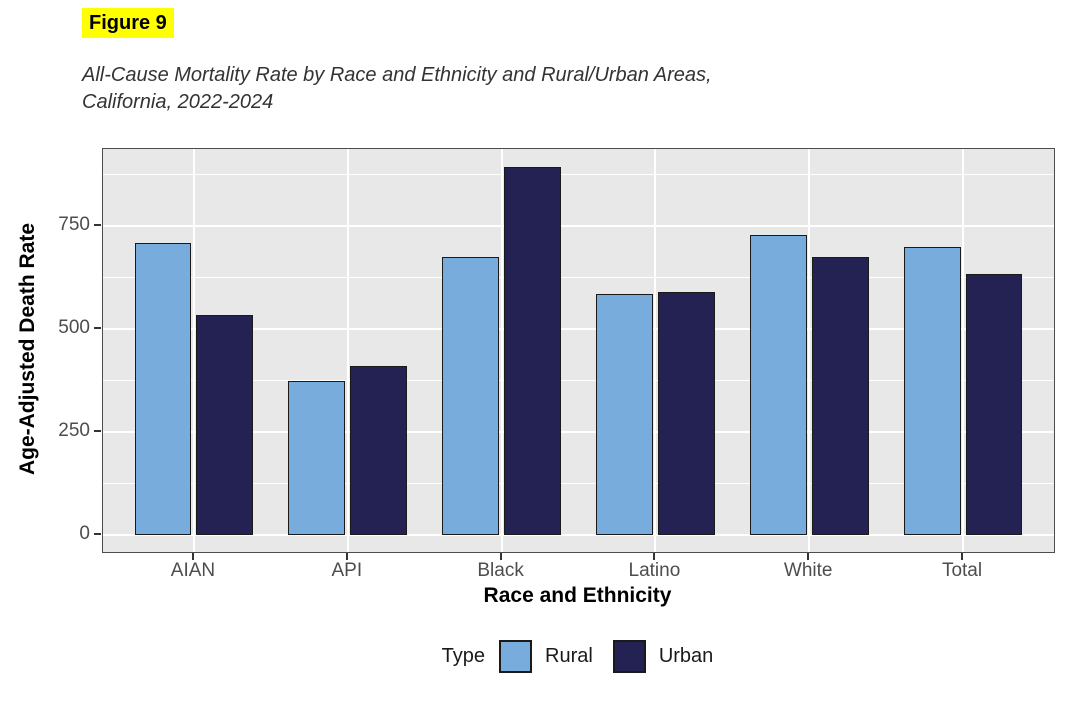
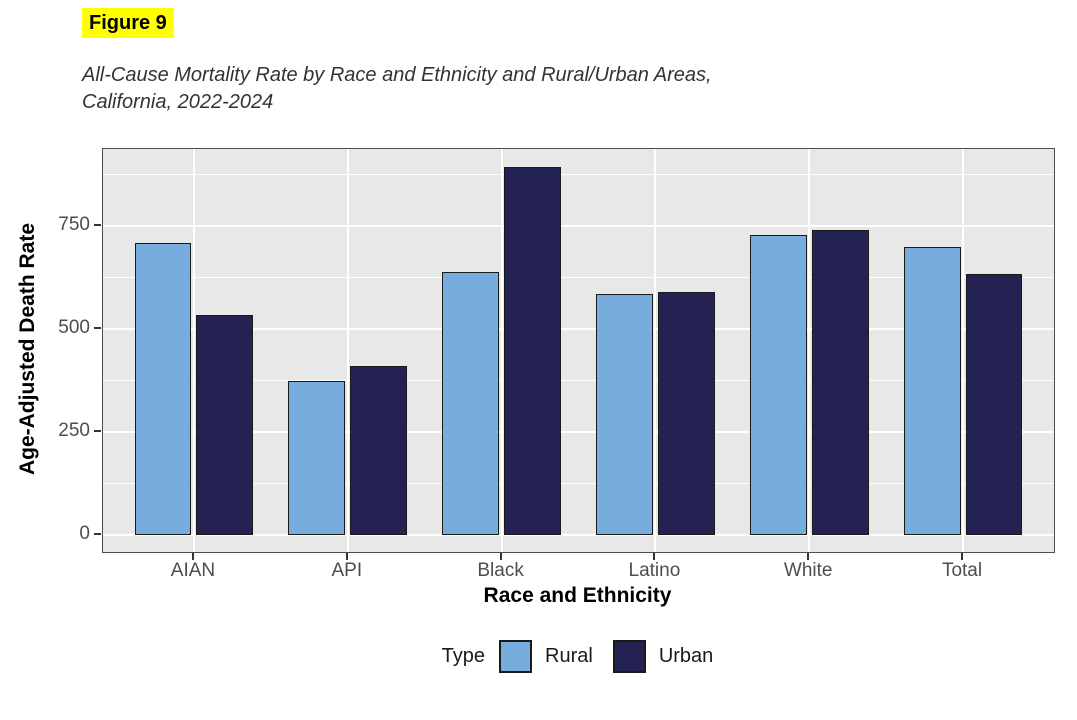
Rural/Black: 680 -> 640
Urban/White: 680 -> 740
